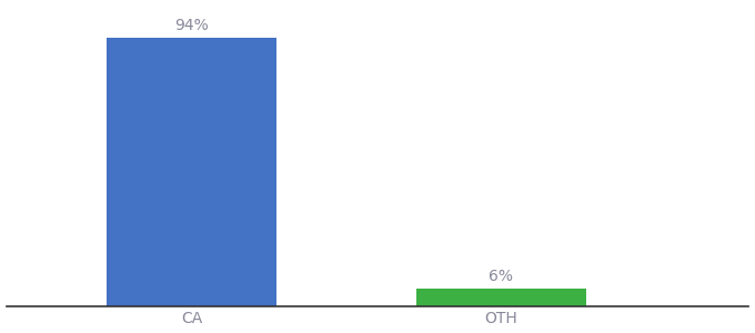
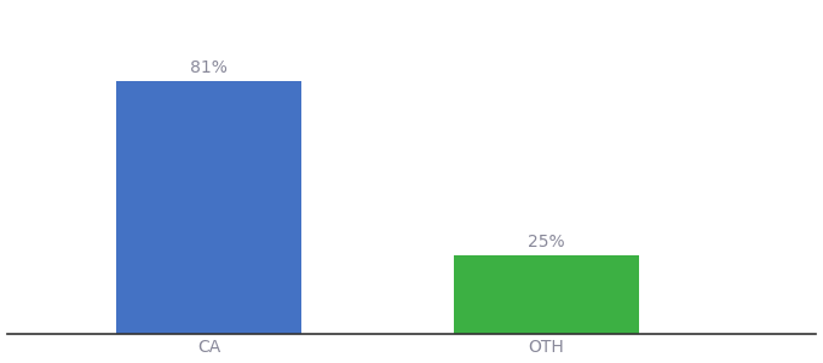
CA: 94% -> 81%
OTH: 6% -> 25%
